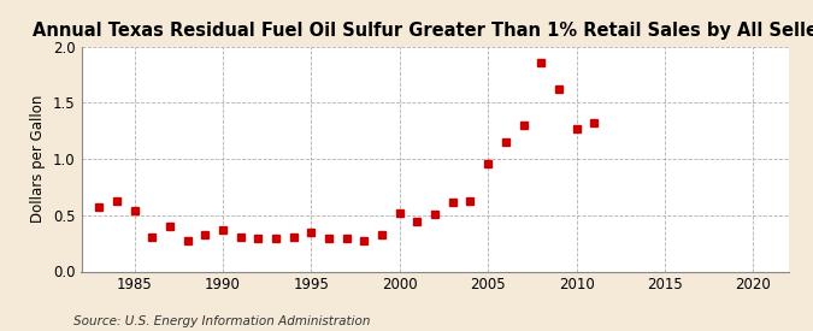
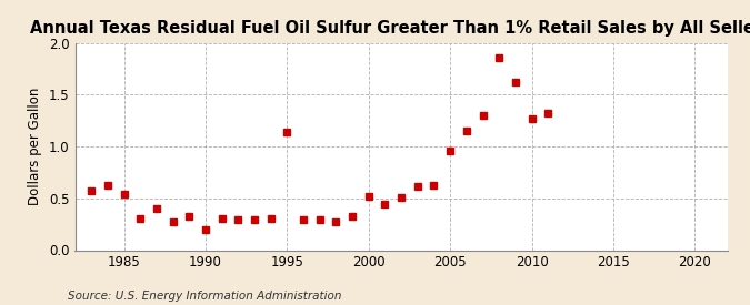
1990: 0.37 -> 0.20
1995: 0.35 -> 1.14
